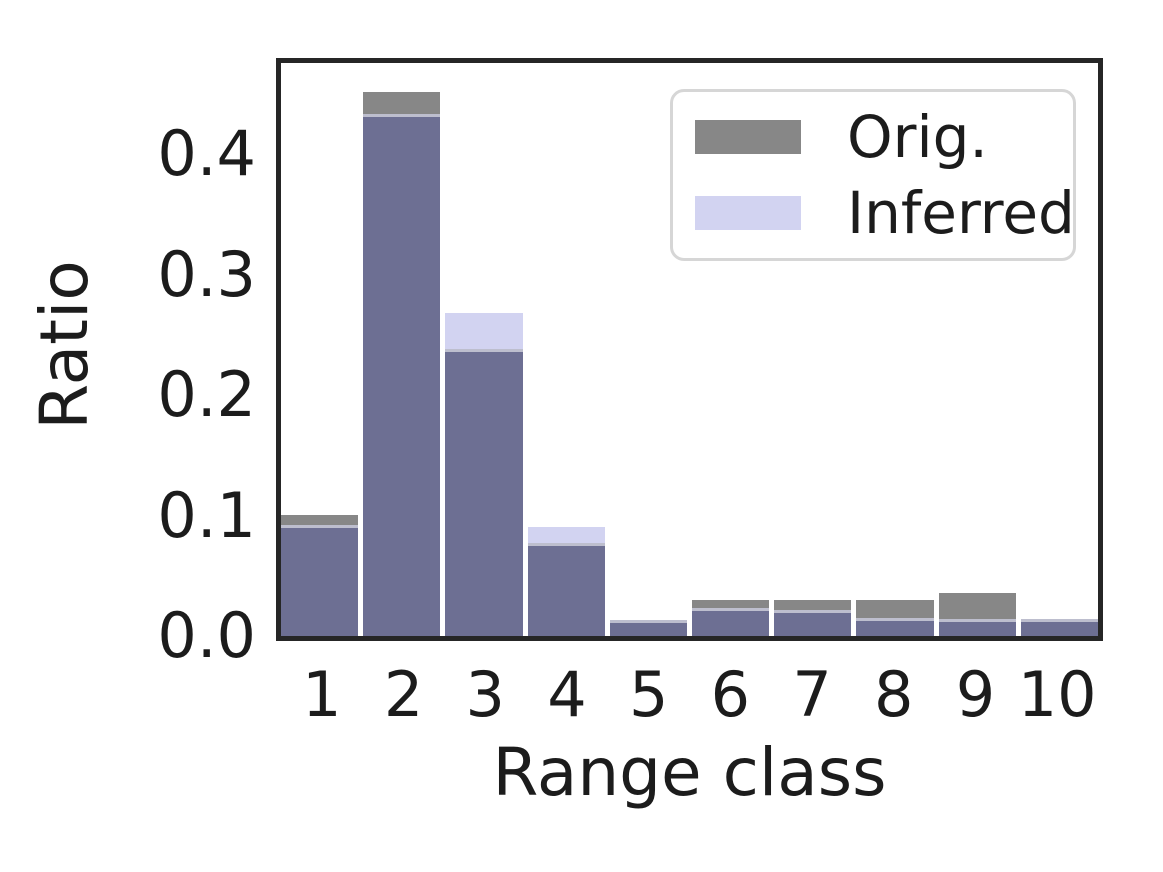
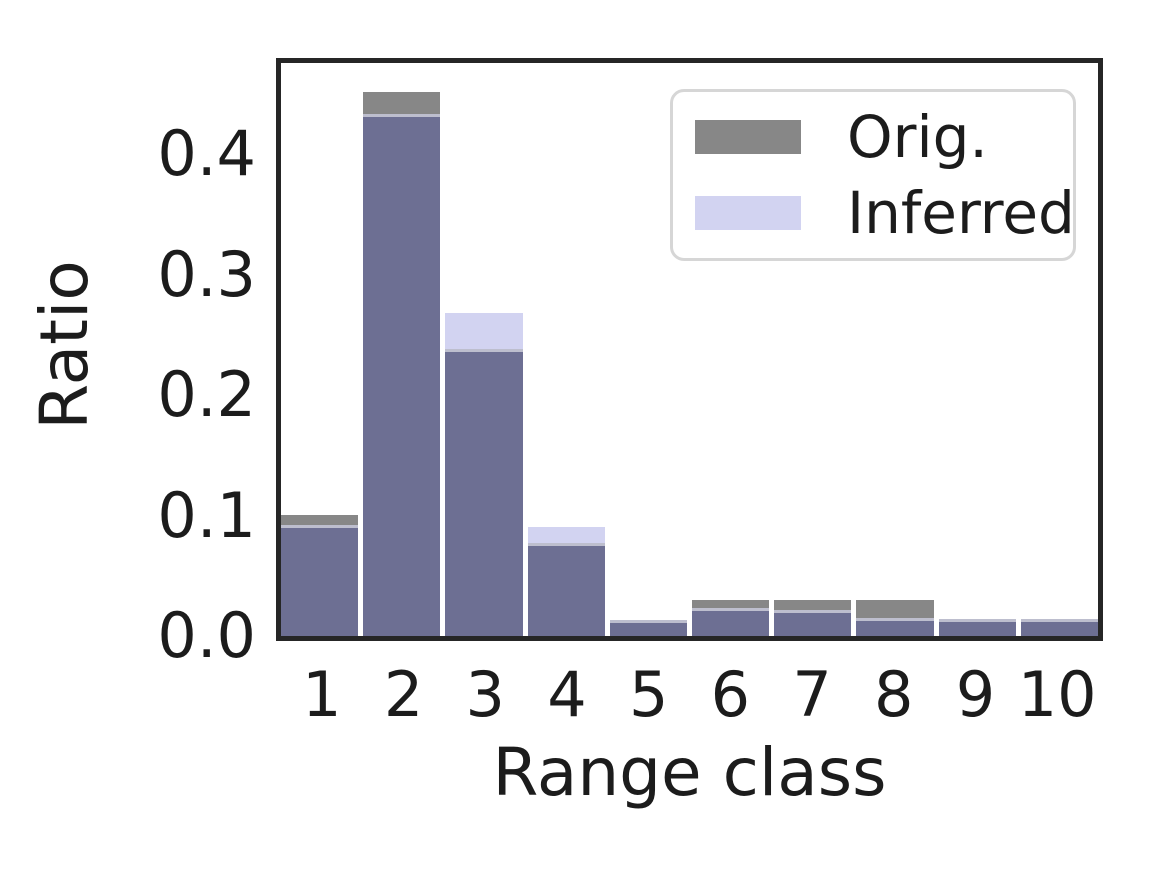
Orig./9: 0.036 -> 0.014
